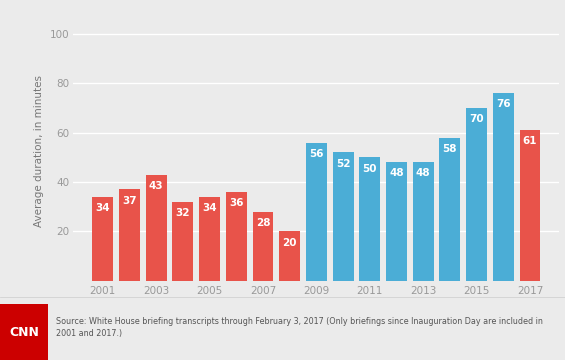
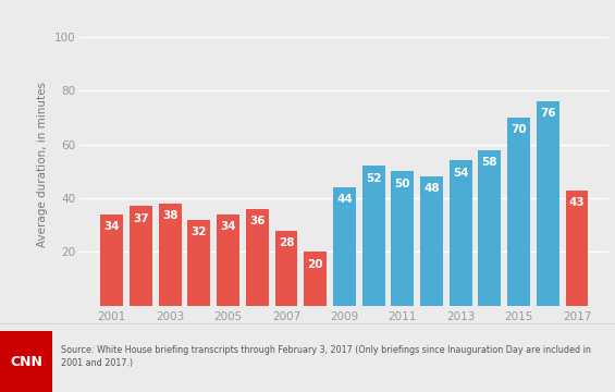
2003: 43 -> 38
2009: 56 -> 44
2013: 48 -> 54
2017: 61 -> 43
